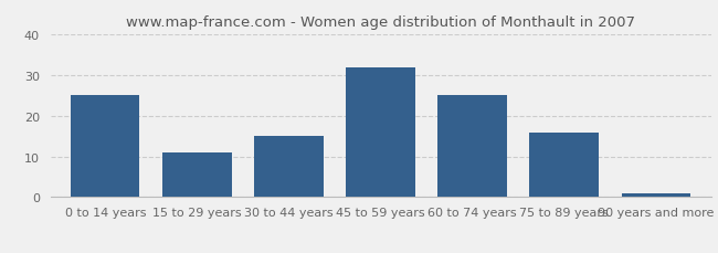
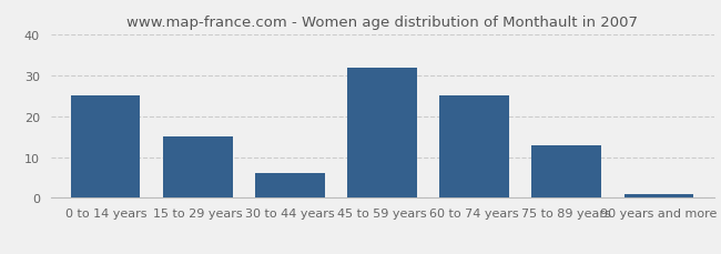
15 to 29 years: 11 -> 15
30 to 44 years: 15 -> 6
75 to 89 years: 16 -> 13
